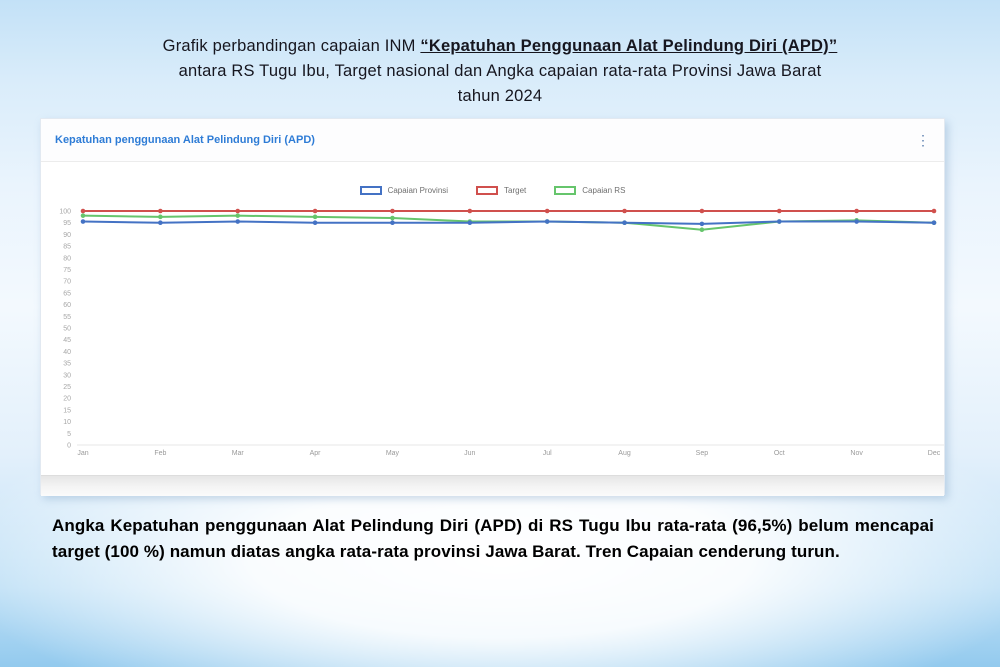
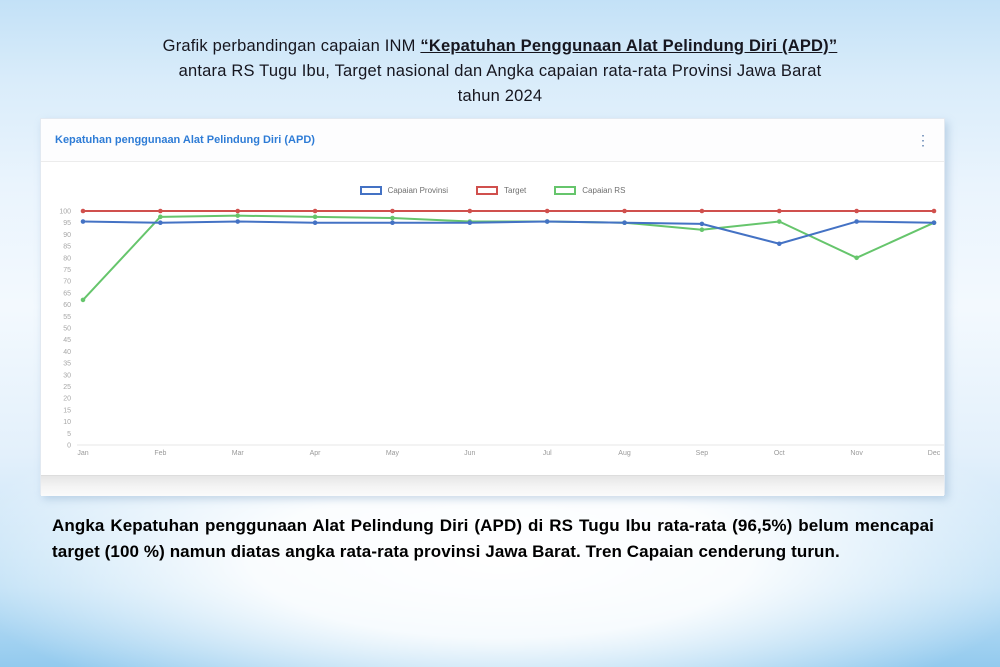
Capaian RS/Jan: 98 -> 62
Capaian Provinsi/Oct: 96 -> 86
Capaian RS/Nov: 96 -> 80
